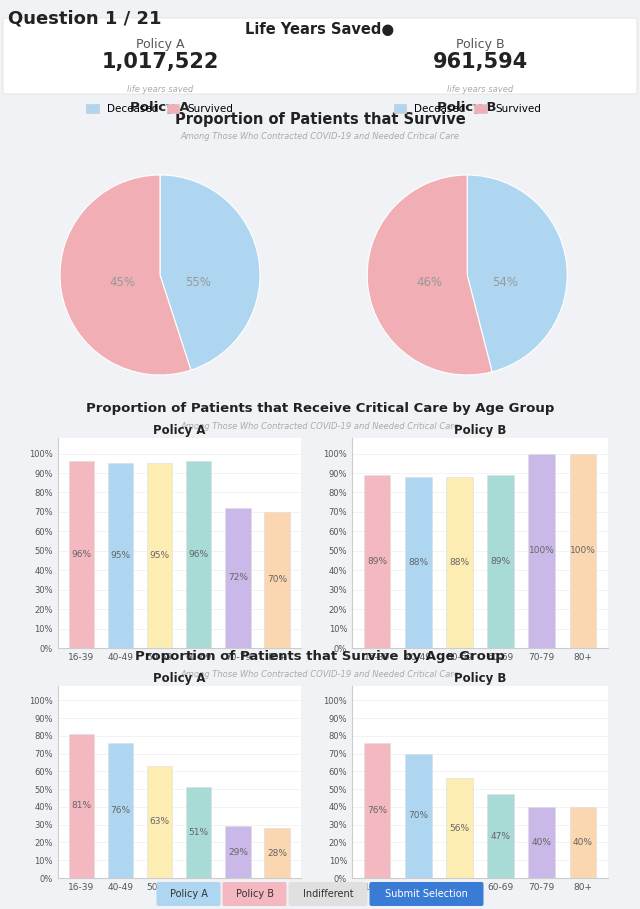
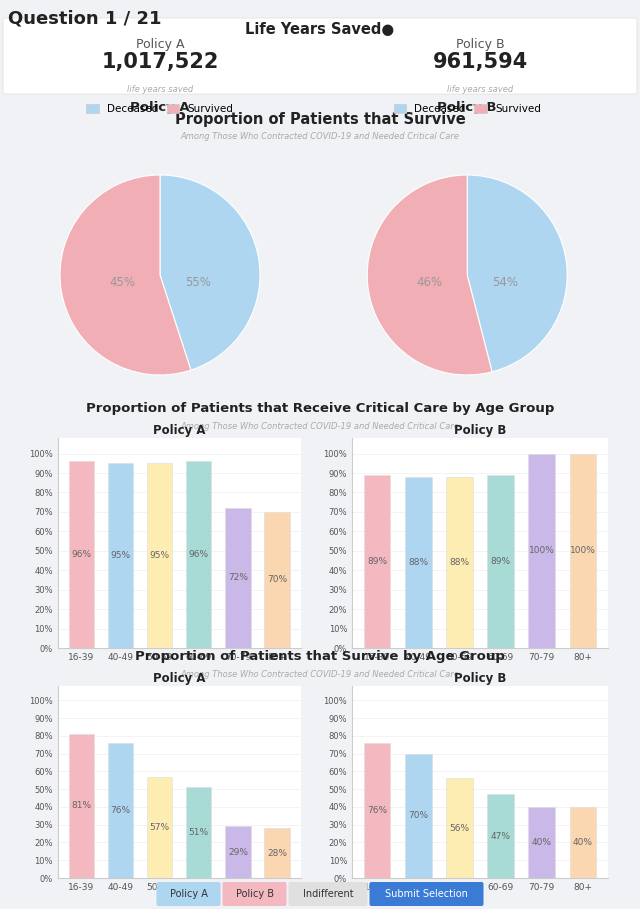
50-59: 63% -> 57%
